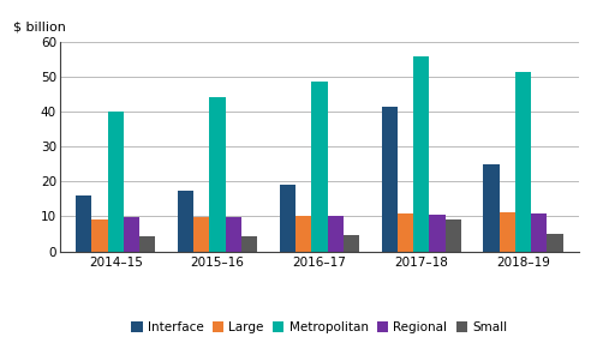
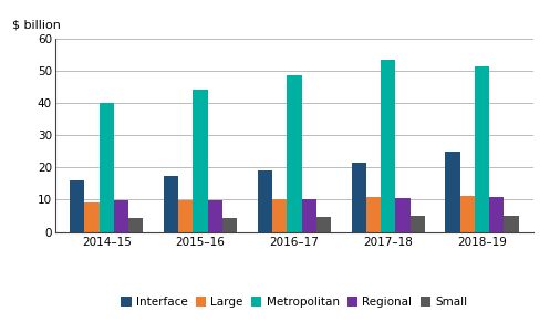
Interface/2017–18: 41.5 -> 21.5
Metropolitan/2017–18: 56.0 -> 53.5
Small/2017–18: 9.0 -> 4.9
